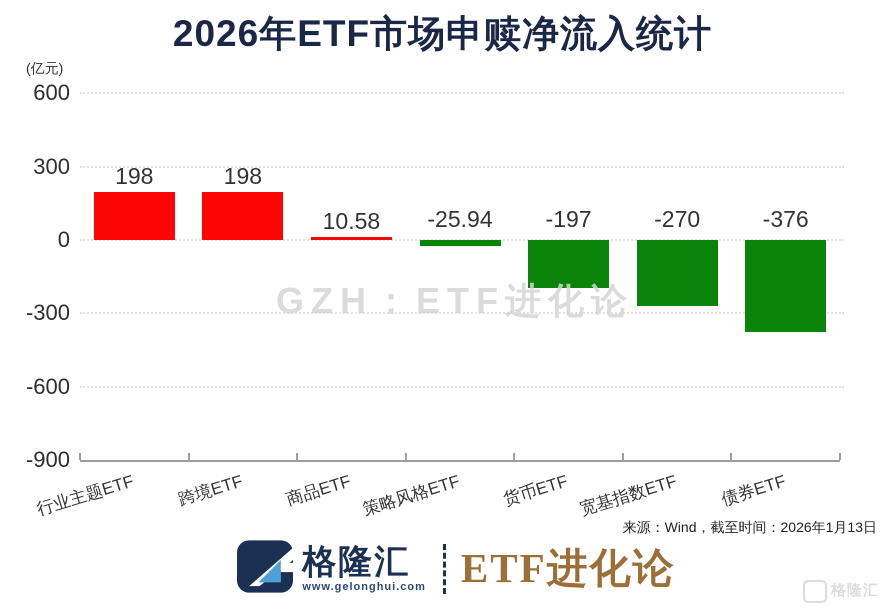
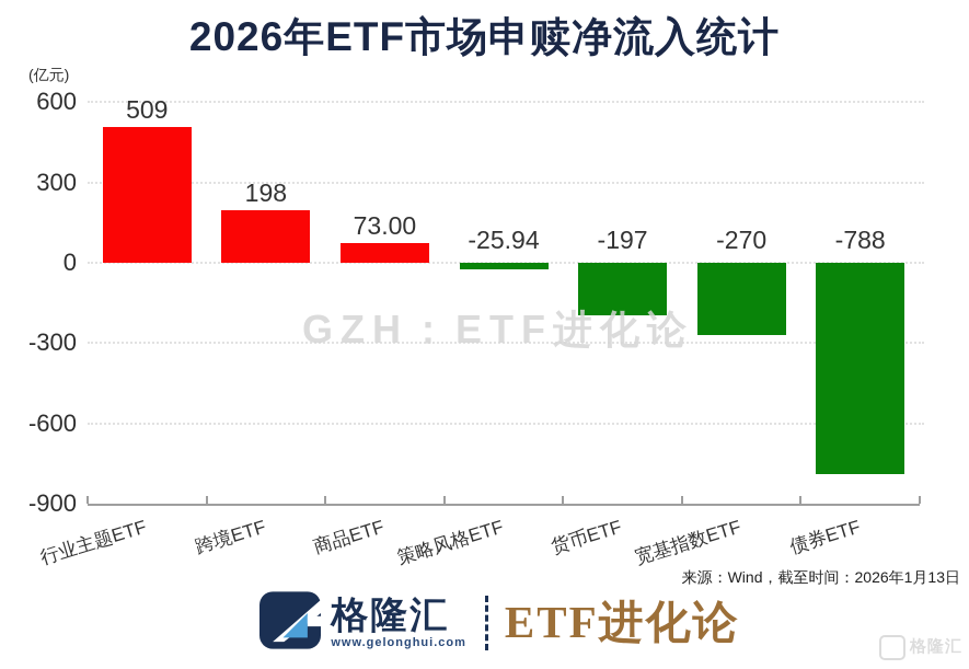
行业主题ETF: 198 -> 509
商品ETF: 10.58 -> 73.00
债券ETF: -376 -> -788
